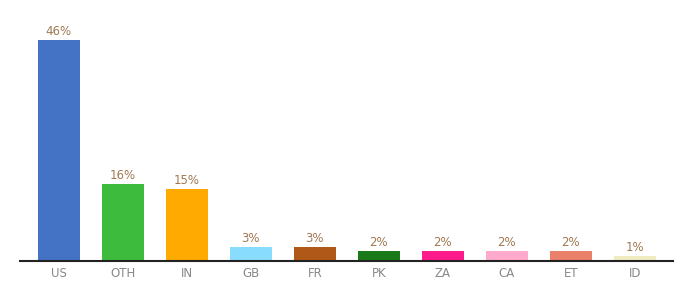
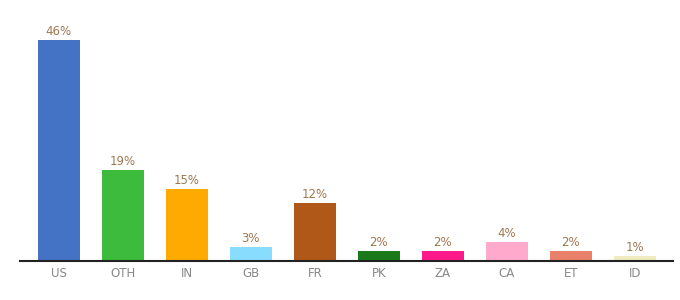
OTH: 16% -> 19%
FR: 3% -> 12%
CA: 2% -> 4%
